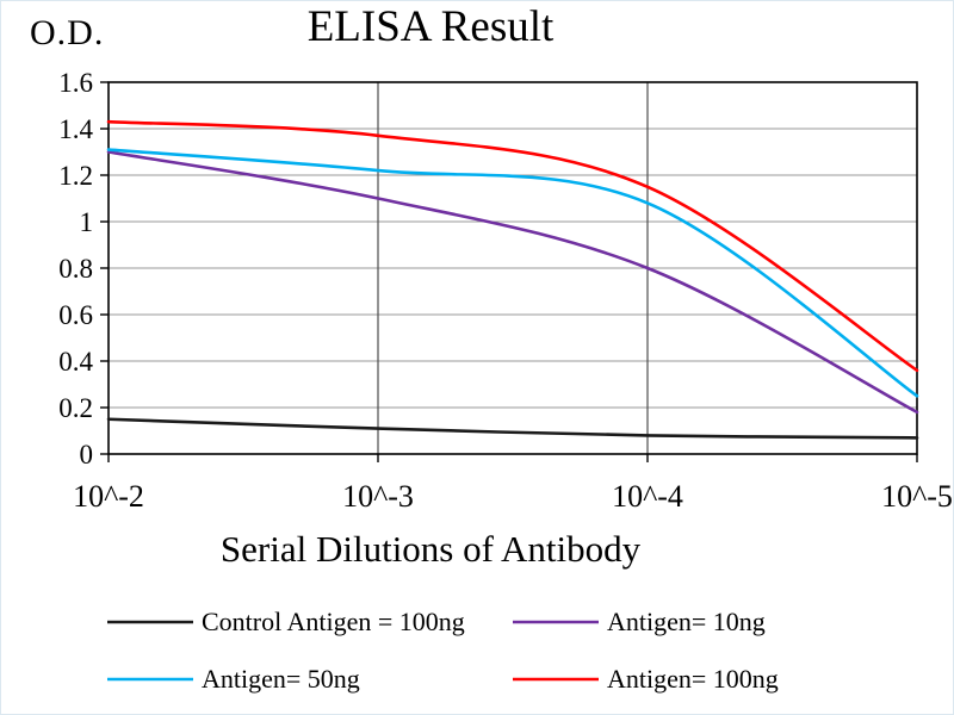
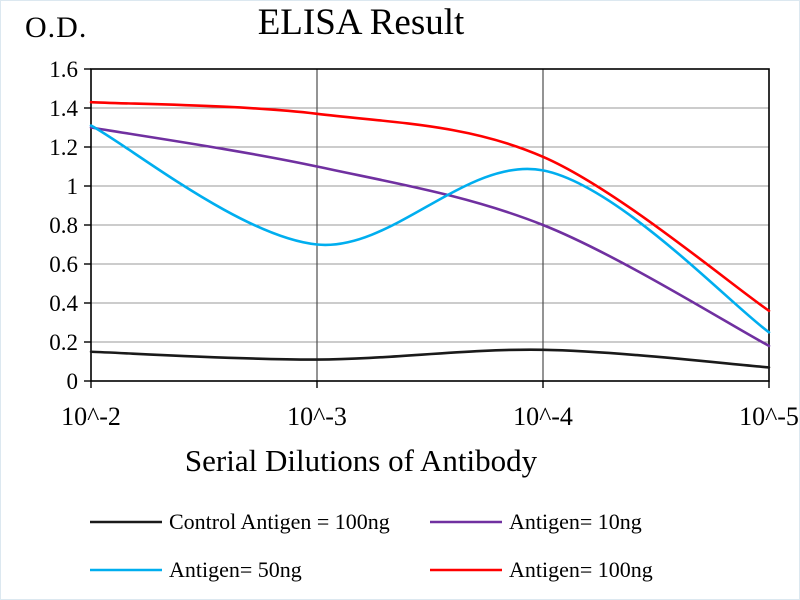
Antigen= 50ng/10^-3: 1.22 -> 0.70
Control Antigen = 100ng/10^-4: 0.08 -> 0.16
